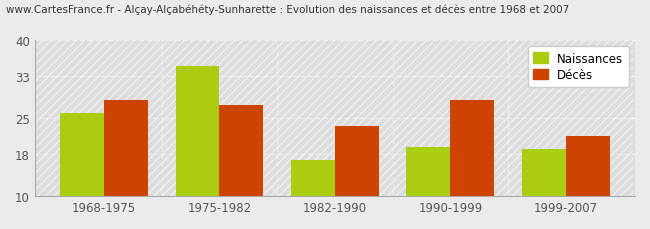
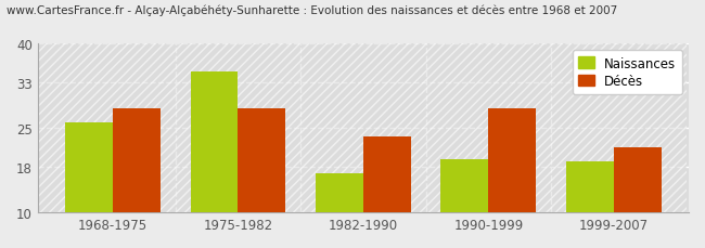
Décès/1975-1982: 27.4 -> 28.5
